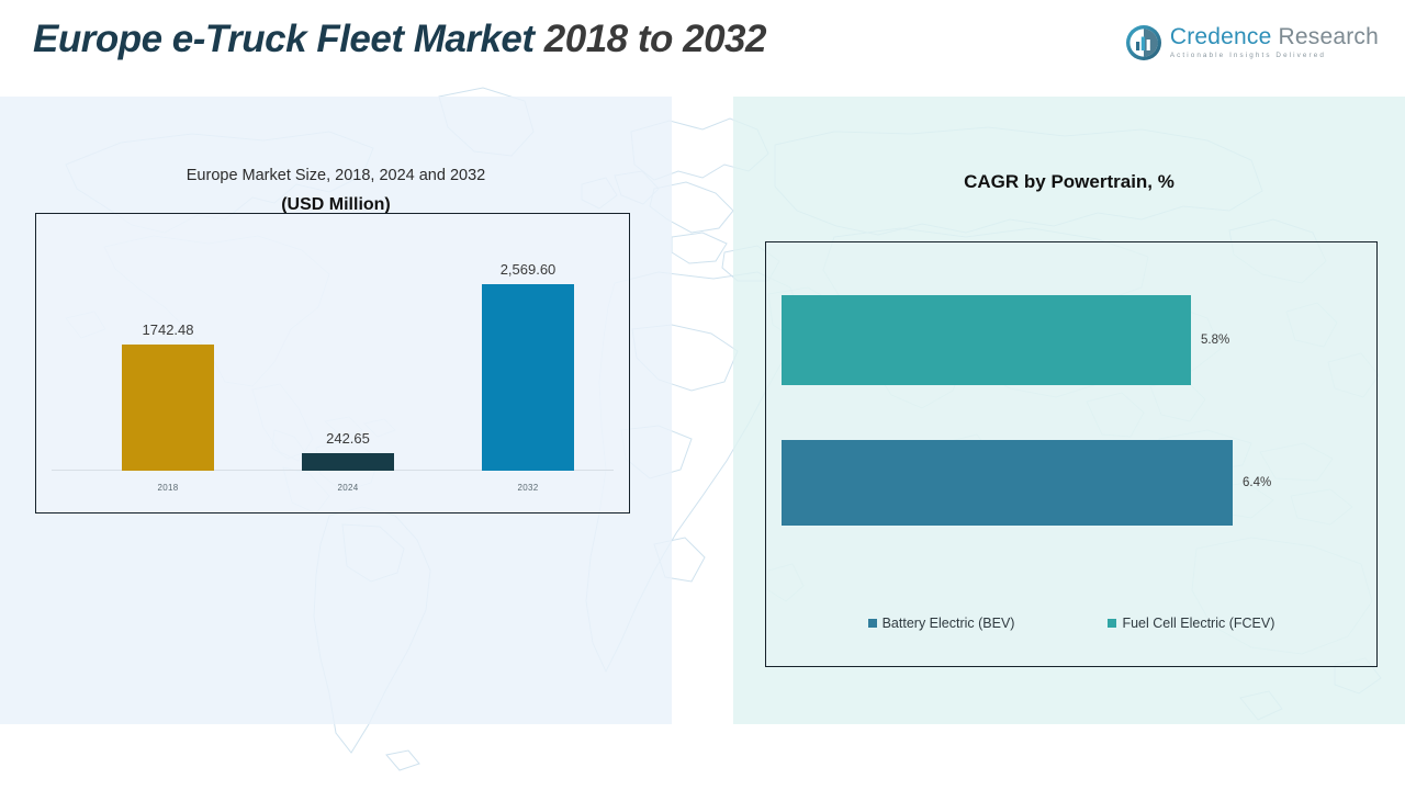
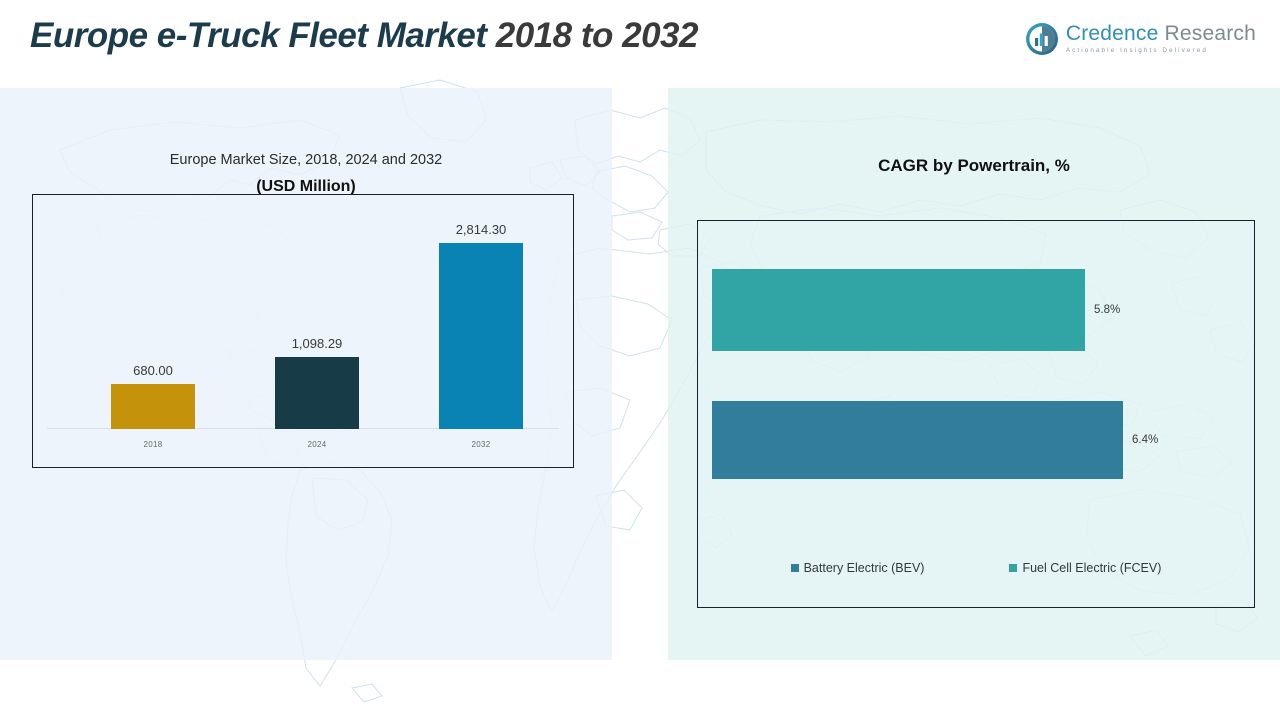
Europe Market Size, 2018, 2024 and 2032/2018: 1742.48 -> 680.00
Europe Market Size, 2018, 2024 and 2032/2024: 242.65 -> 1,098.29
Europe Market Size, 2018, 2024 and 2032/2032: 2,569.60 -> 2,814.30
